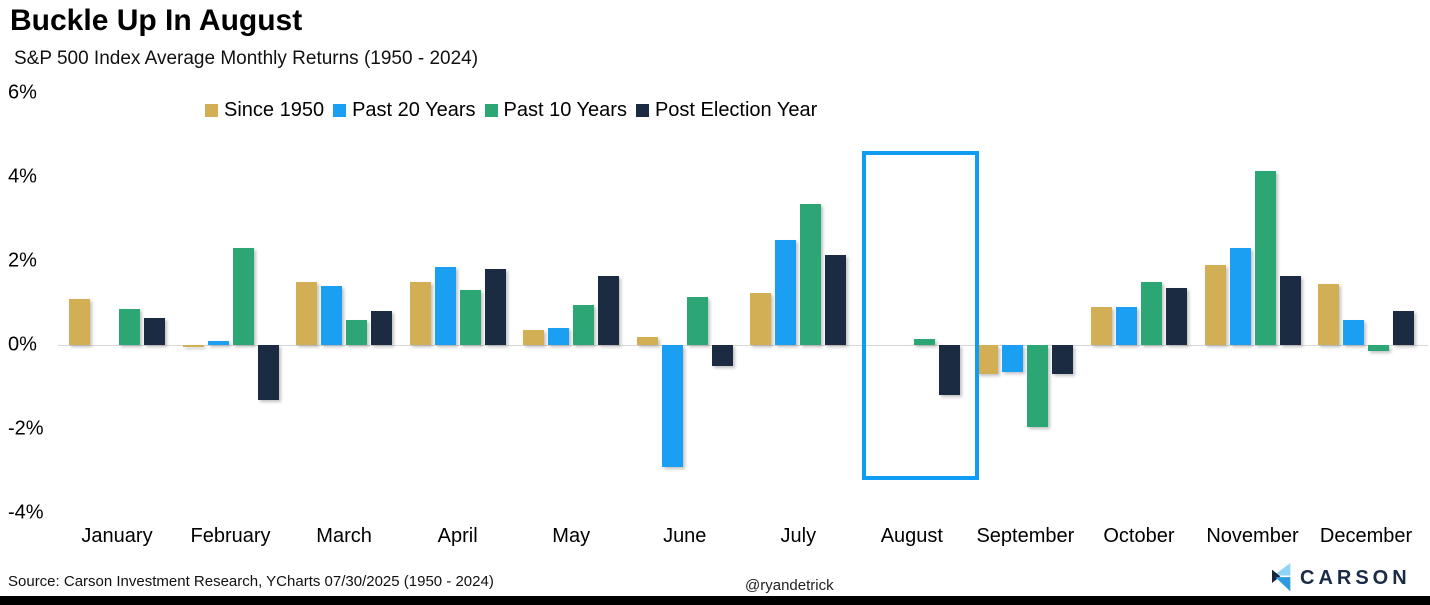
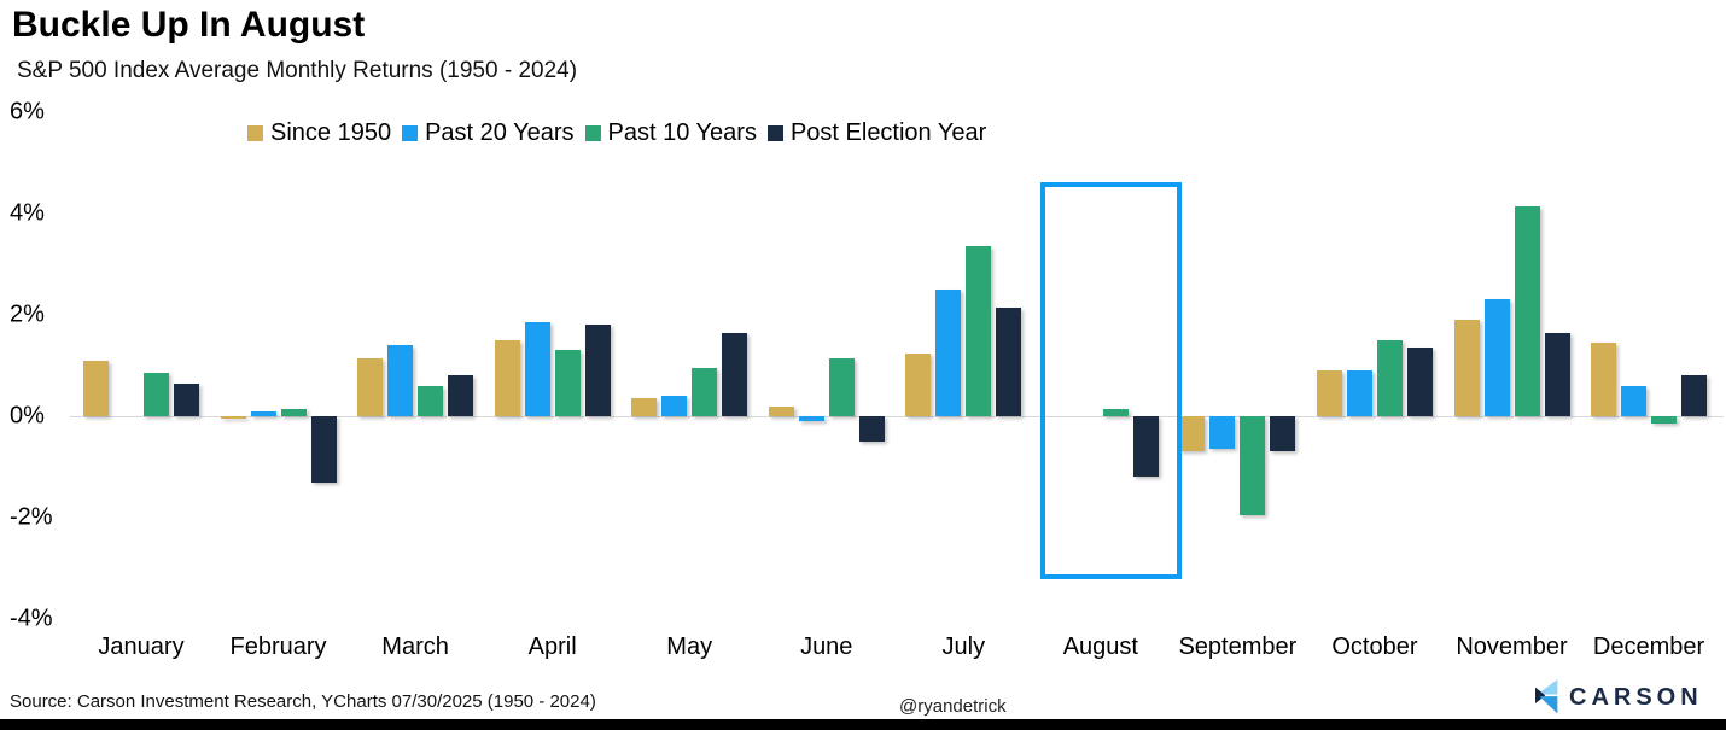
Past 10 Years/February: 2.3% -> 0.1%
Since 1950/March: 1.5% -> 1.1%
Past 20 Years/June: -2.9% -> -0.1%
